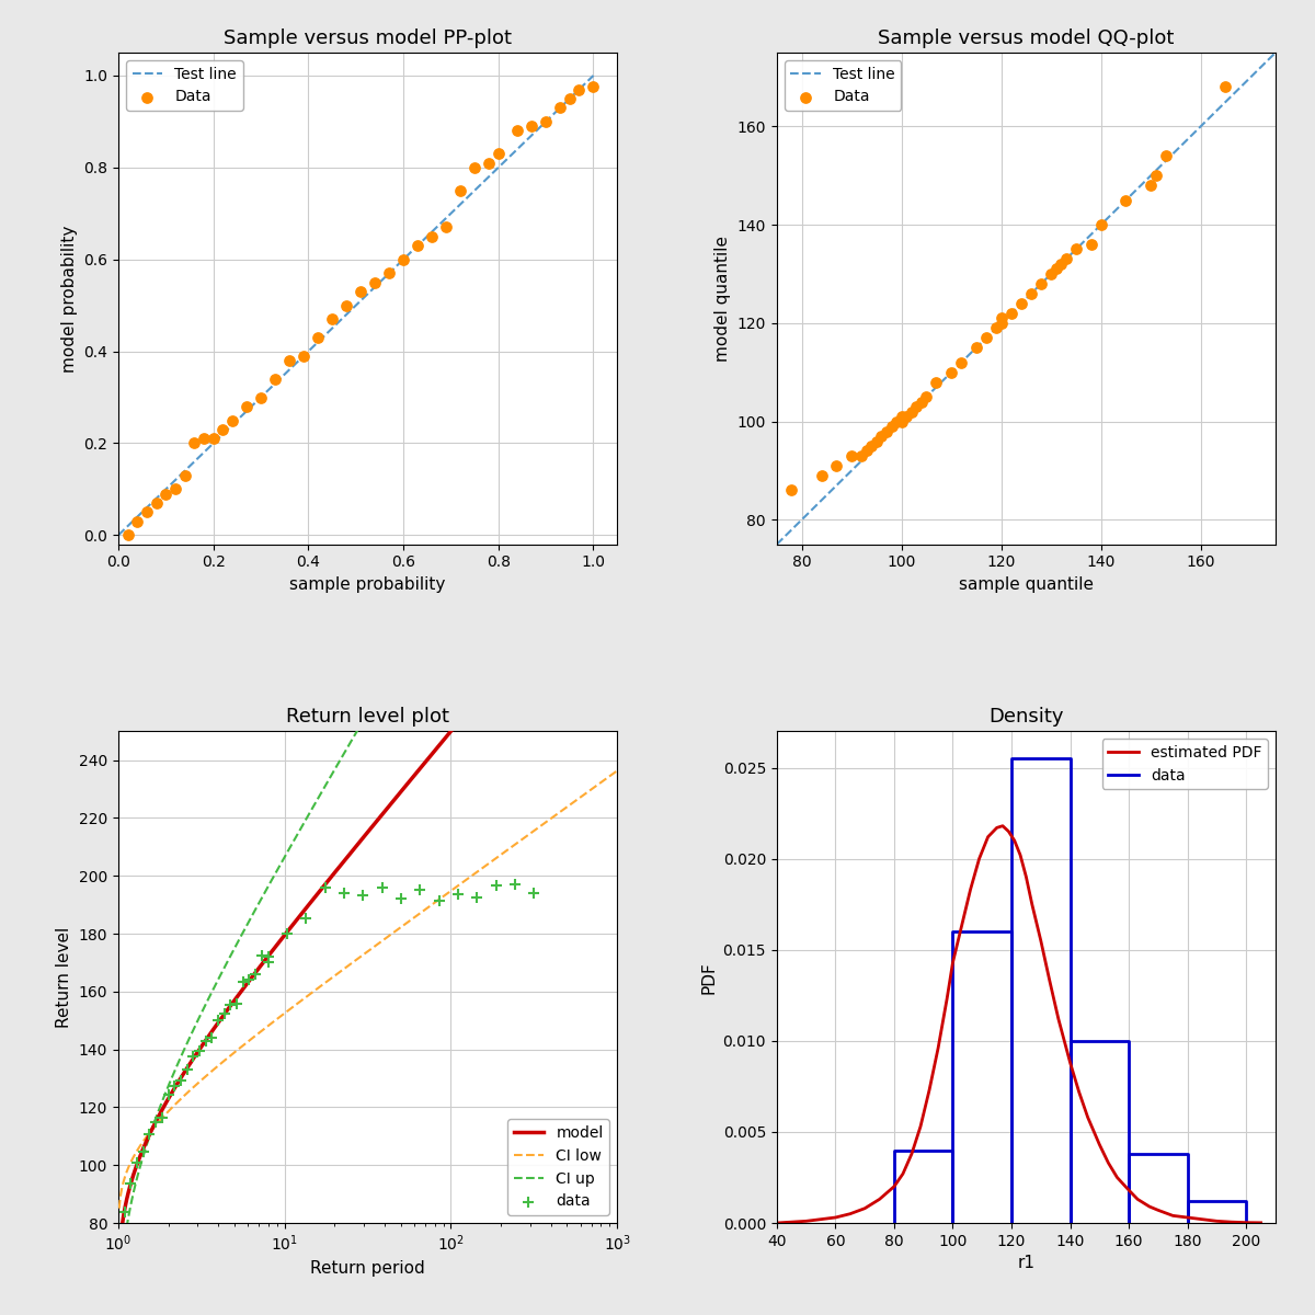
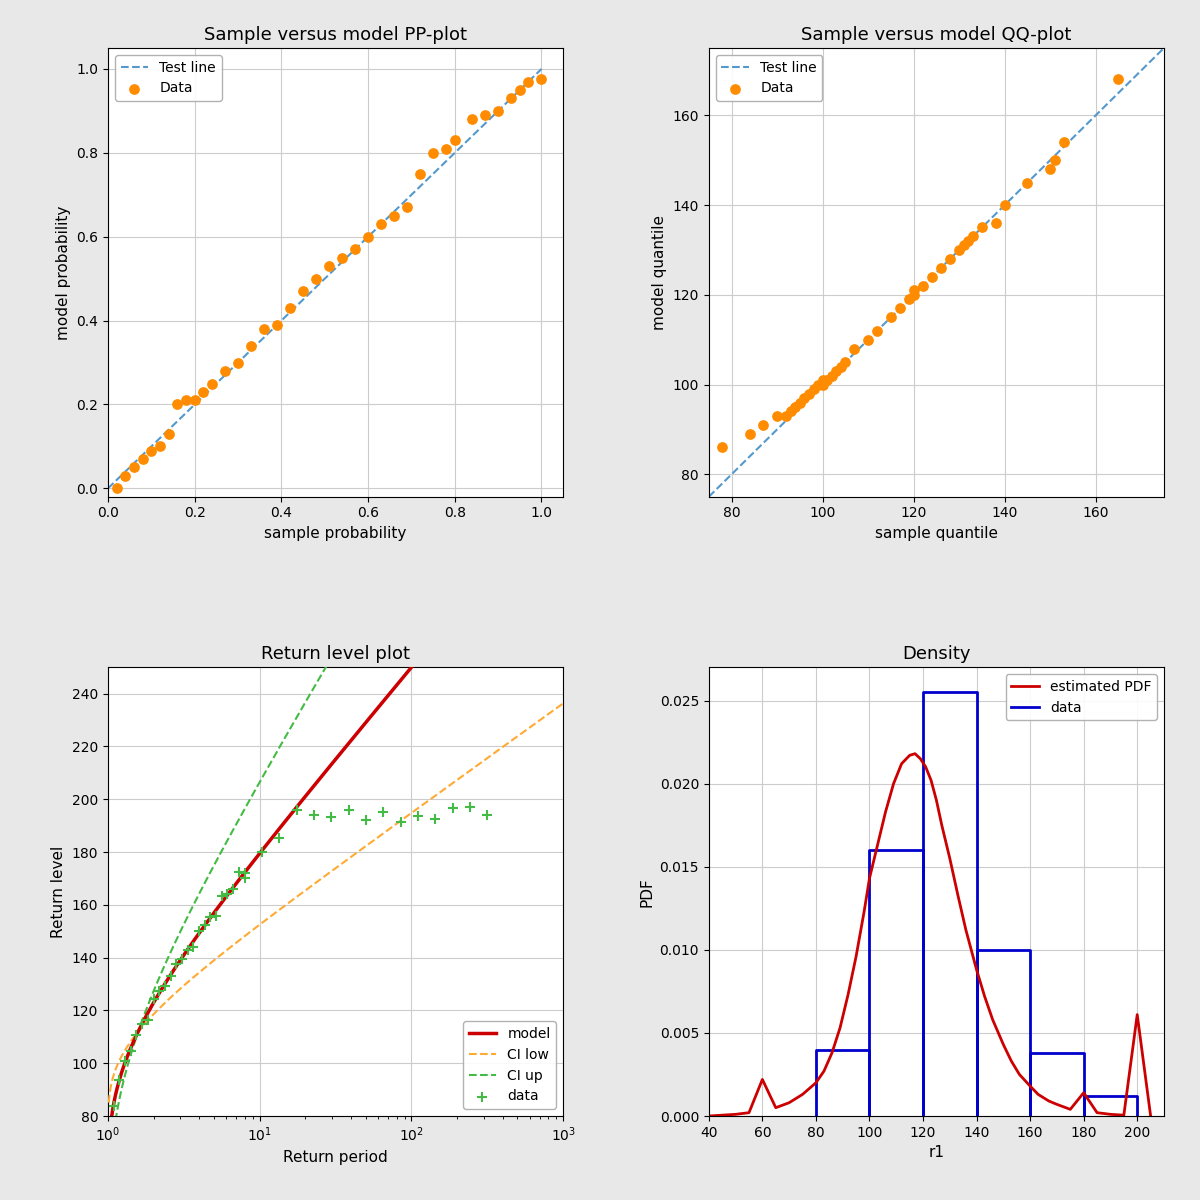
Density/estimated PDF/60: 0.0003 -> 0.0022
Density/estimated PDF/180: 0.0003 -> 0.0014
Density/estimated PDF/200: 0.0000 -> 0.0061
